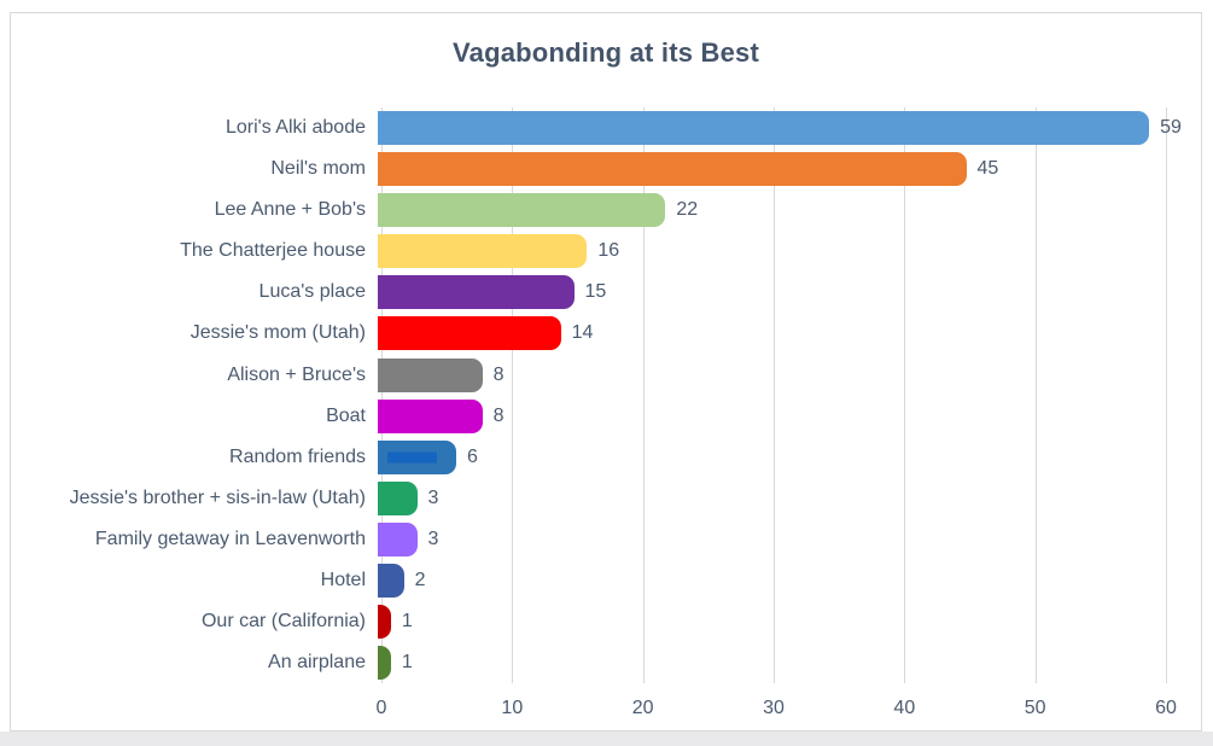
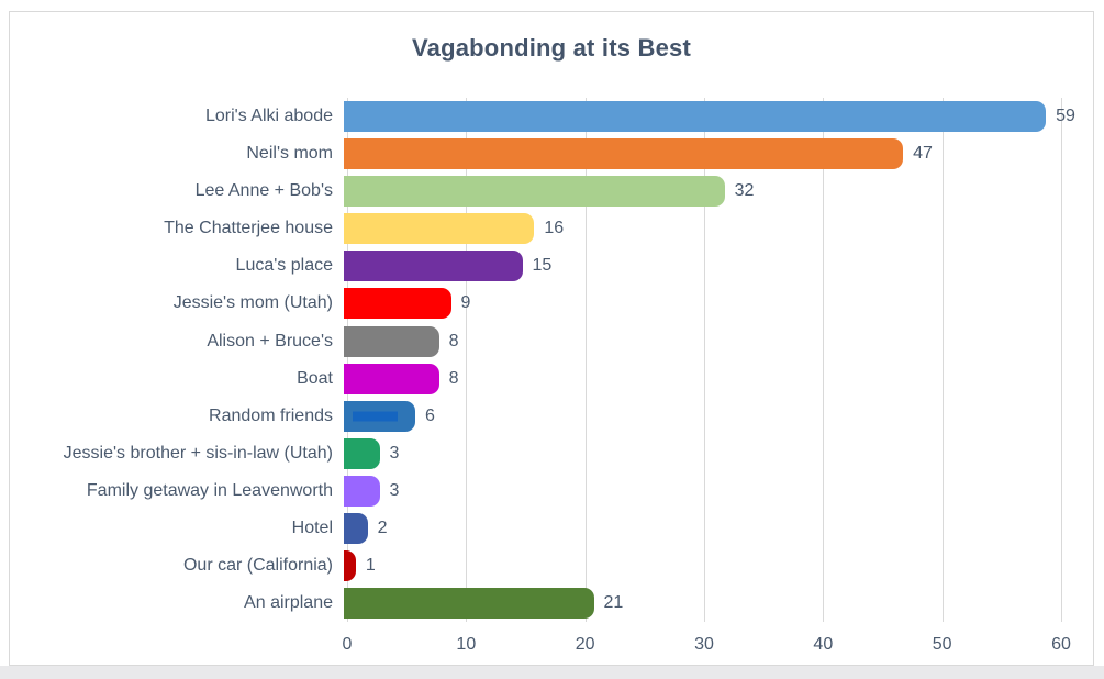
Neil's mom: 45 -> 47
Lee Anne + Bob's: 22 -> 32
Jessie's mom (Utah): 14 -> 9
An airplane: 1 -> 21
